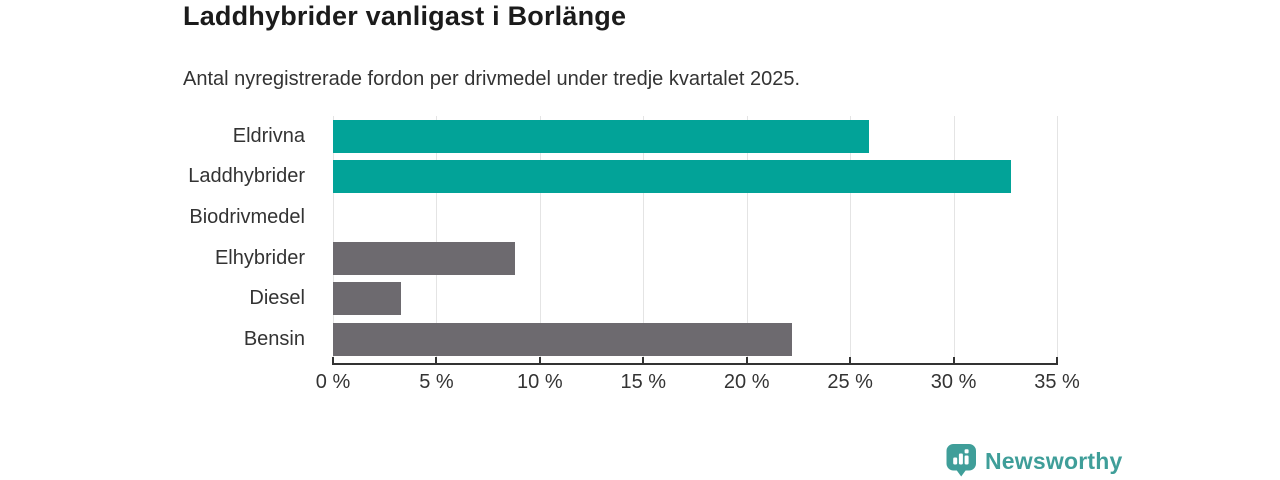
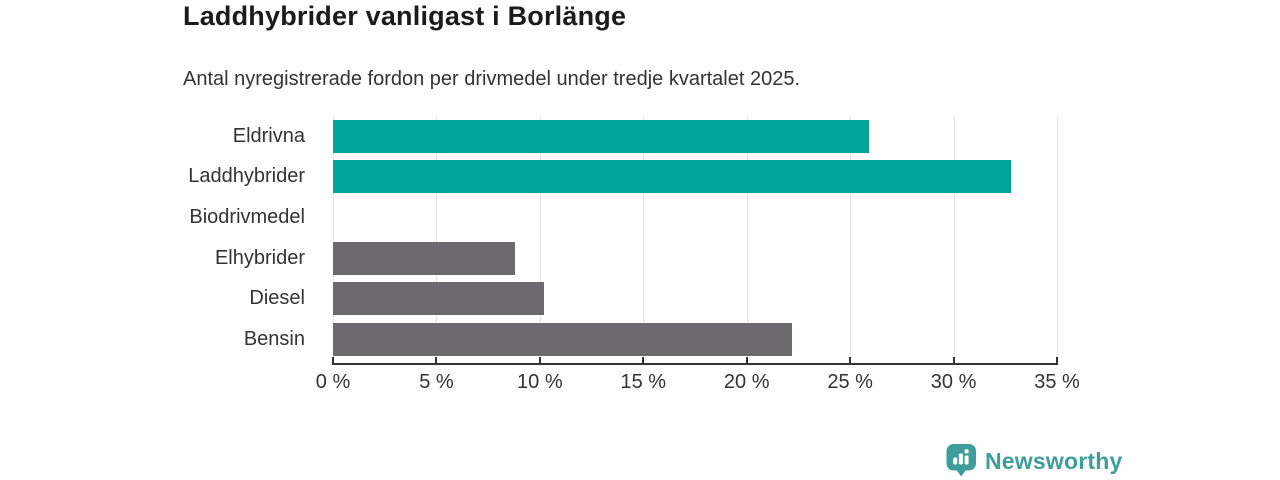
Diesel: 3.3% -> 10.2%
